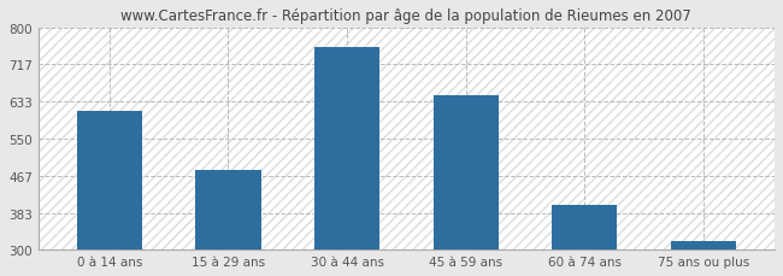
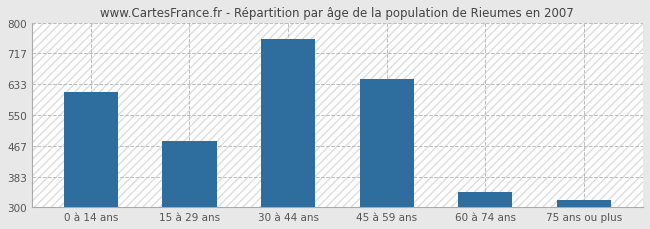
60 à 74 ans: 400 -> 340
